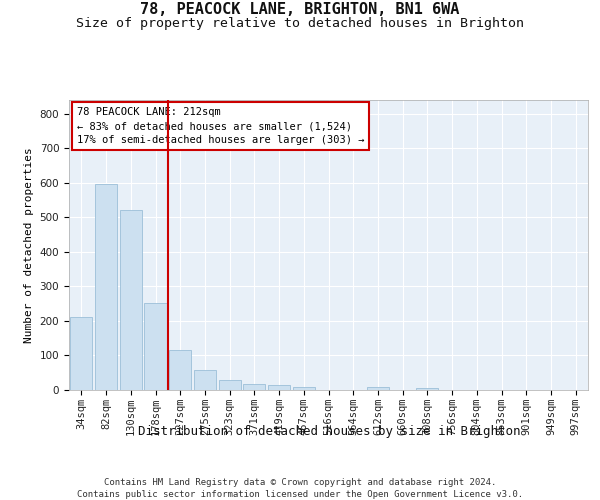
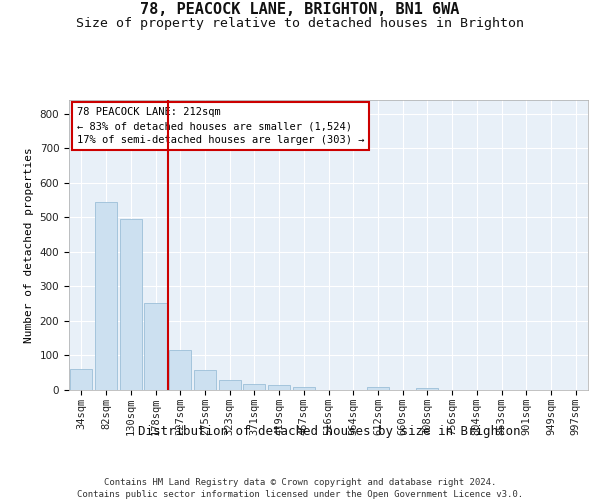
34sqm: 212 -> 60
82sqm: 597 -> 545
130sqm: 522 -> 495
